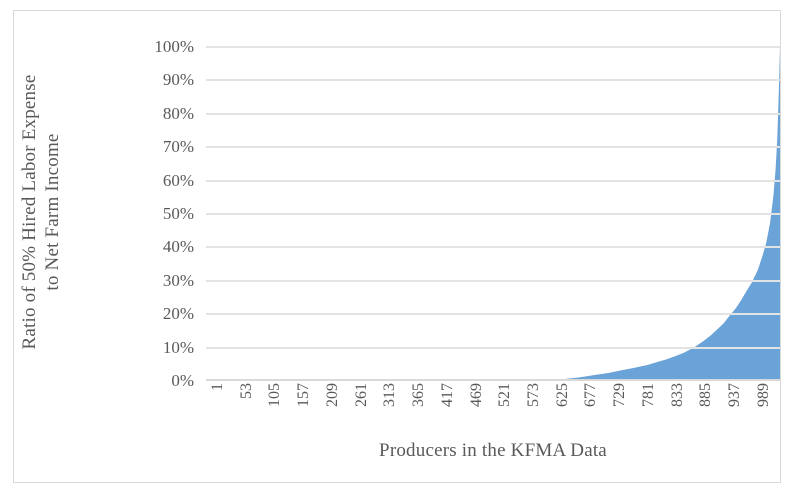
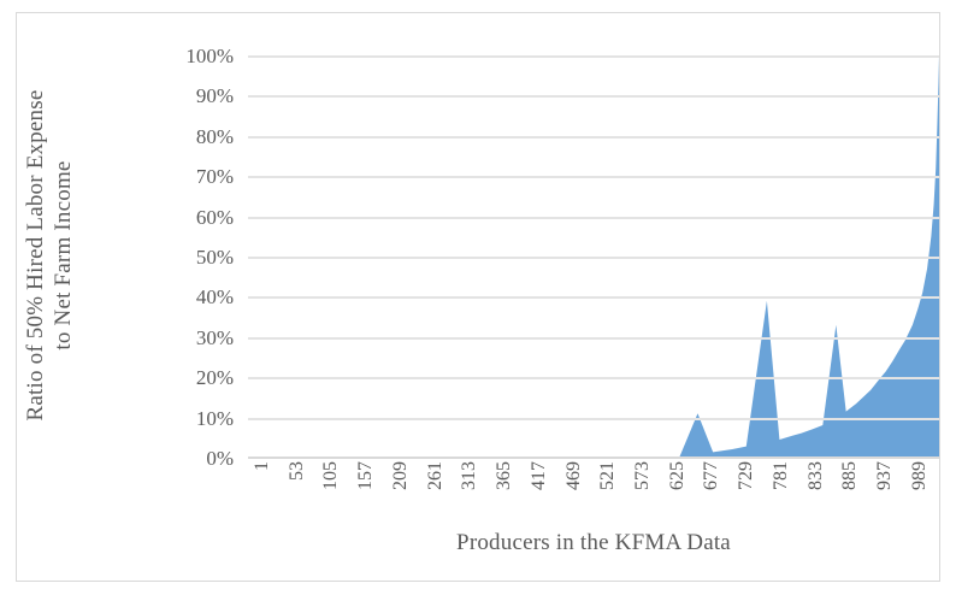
677: 1% -> 11%
781: 4% -> 39%
885: 10% -> 33%
